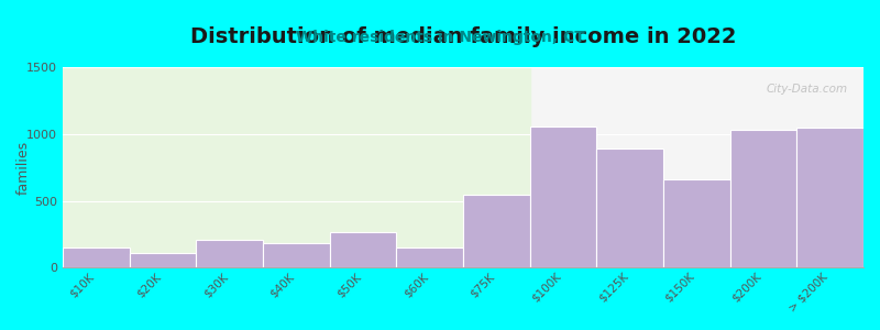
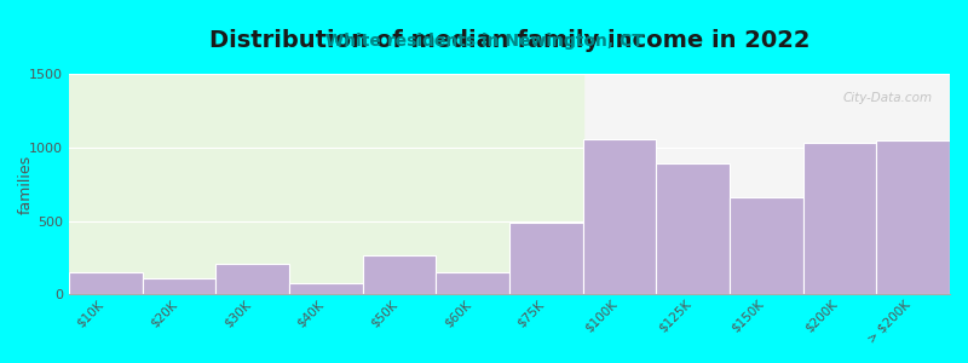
$40K: 180 -> 80
$75K: 550 -> 490
